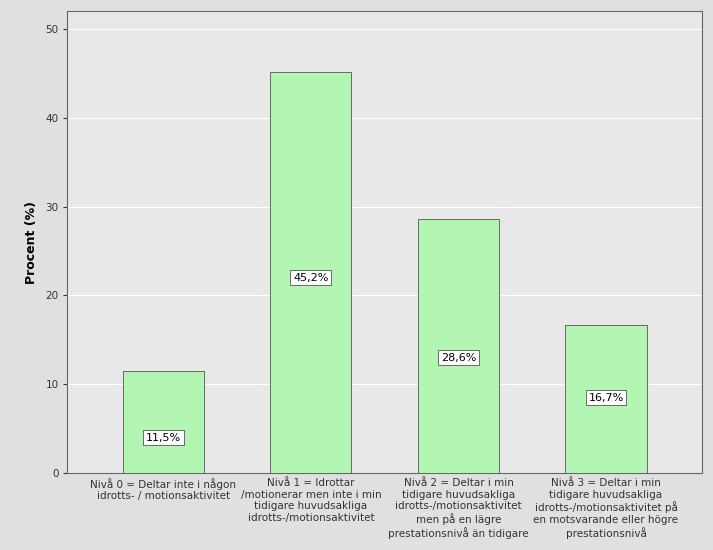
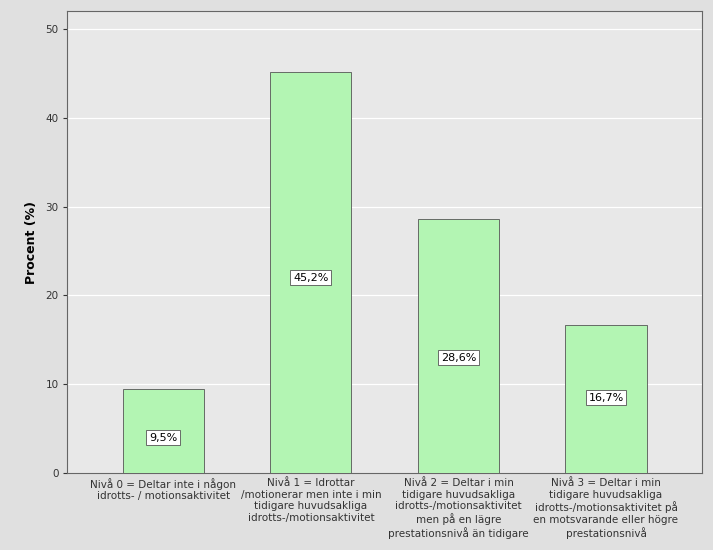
Nivå 0 = Deltar inte i någon idrotts- / motionsaktivitet: 11,5% -> 9,5%
